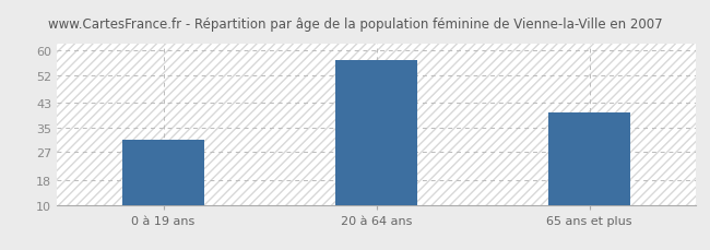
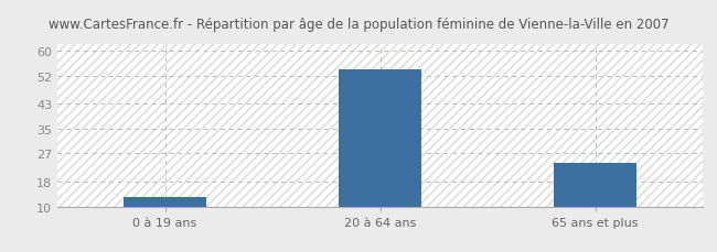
0 à 19 ans: 31 -> 13
20 à 64 ans: 57 -> 54
65 ans et plus: 40 -> 24
